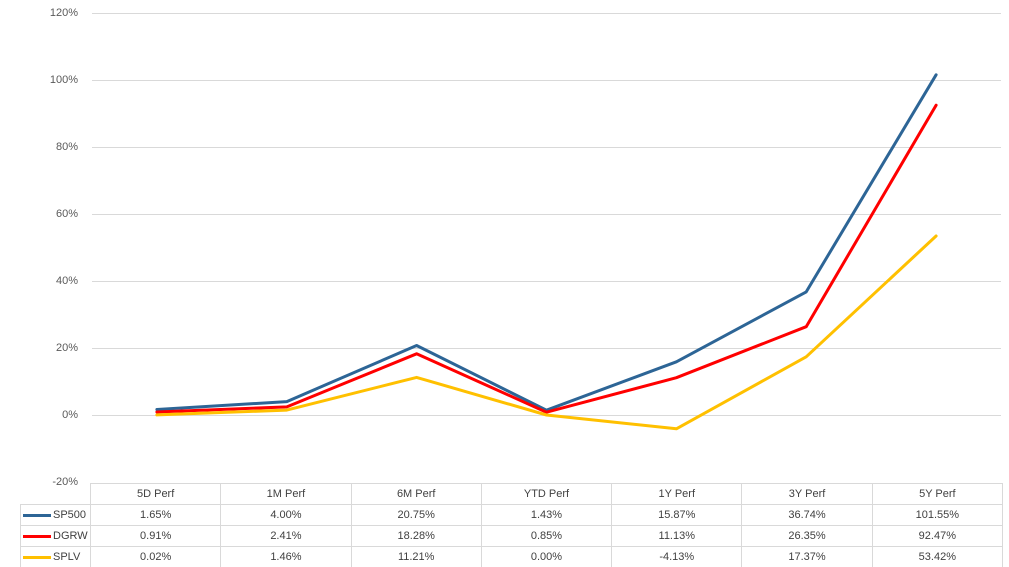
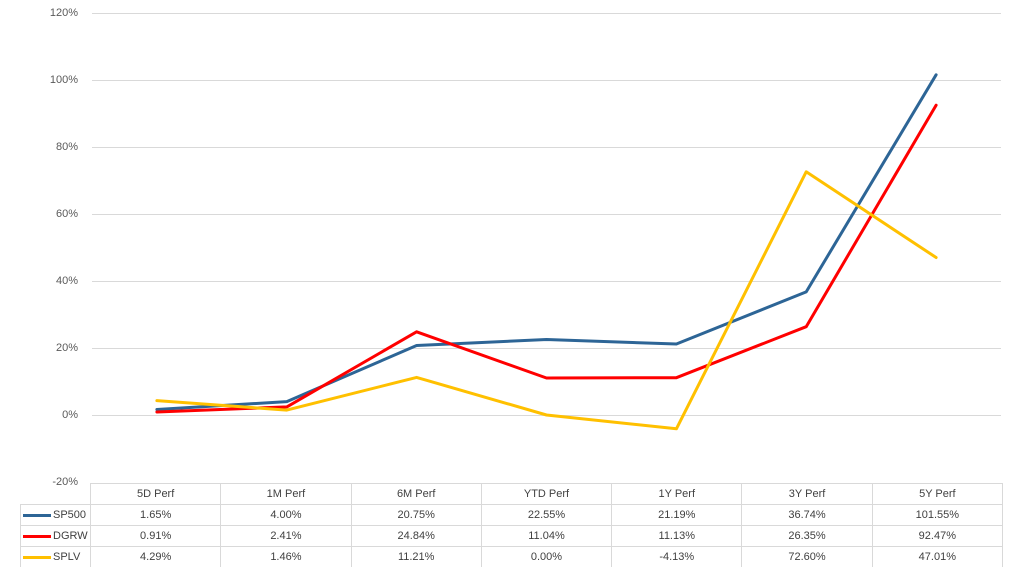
SPLV/5D Perf: 0.02% -> 4.29%
DGRW/6M Perf: 18.28% -> 24.84%
SP500/YTD Perf: 1.43% -> 22.55%
DGRW/YTD Perf: 0.85% -> 11.04%
SP500/1Y Perf: 15.87% -> 21.19%
SPLV/3Y Perf: 17.37% -> 72.60%
SPLV/5Y Perf: 53.42% -> 47.01%
